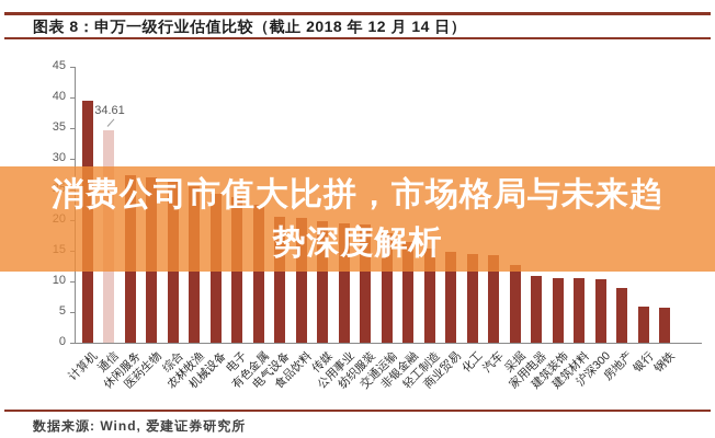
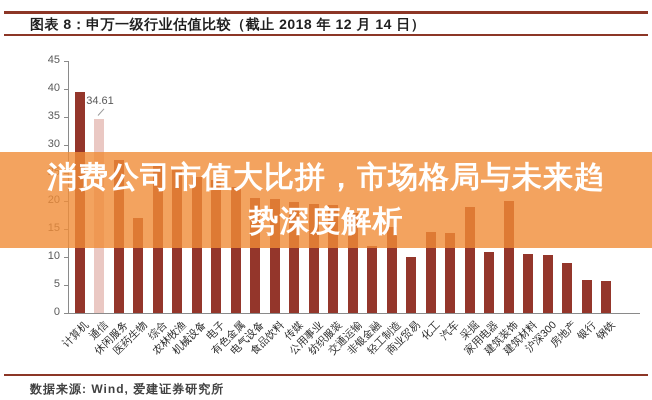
医药生物: 27 -> 17
非银金融: 16 -> 12
商业贸易: 15 -> 10
采掘: 13 -> 19
建筑装饰: 11 -> 20
